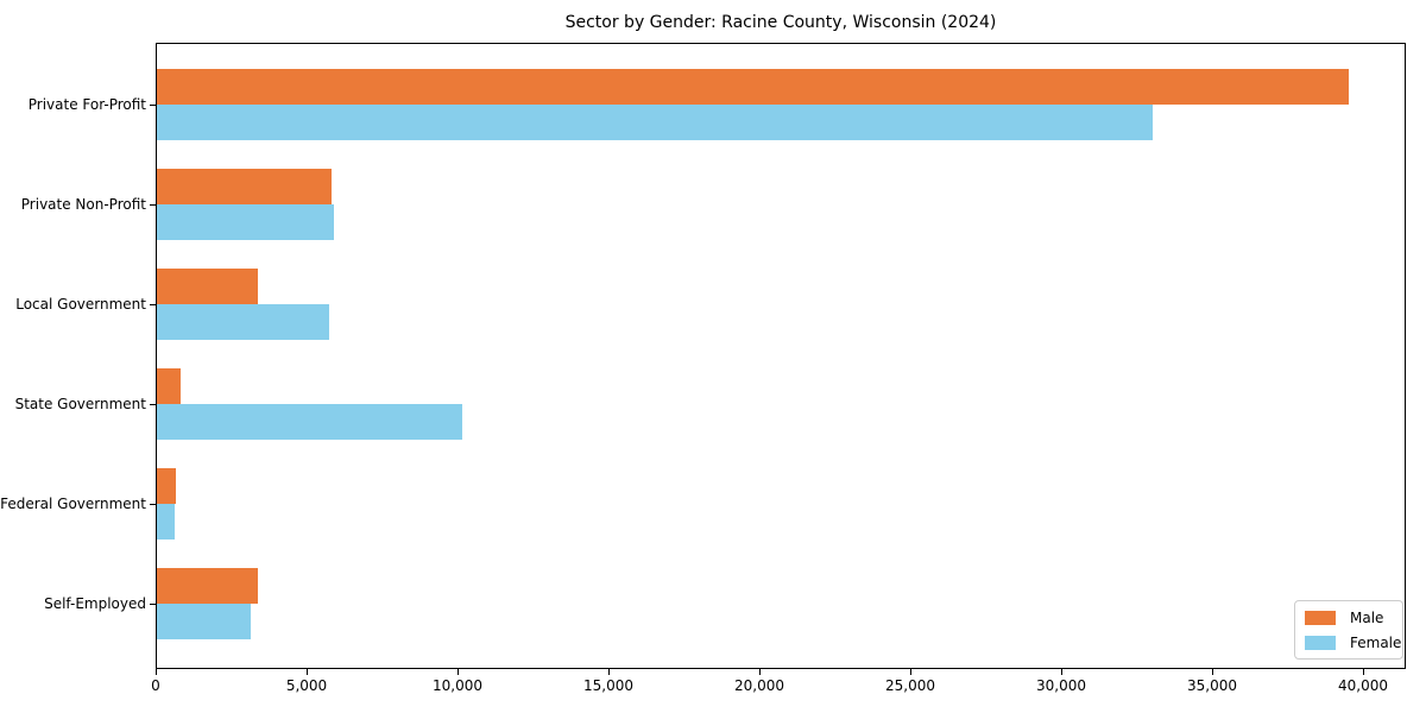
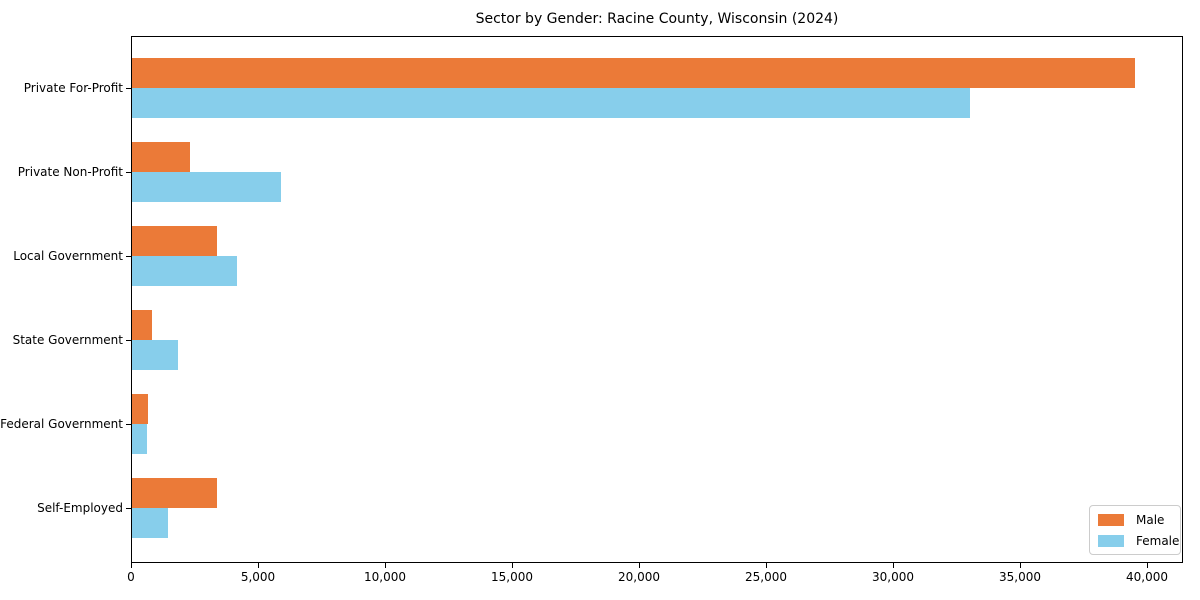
Male/Private Non-Profit: 5800 -> 2300
Female/Local Government: 5700 -> 4100
Female/State Government: 10100 -> 1800
Female/Self-Employed: 3100 -> 1400
